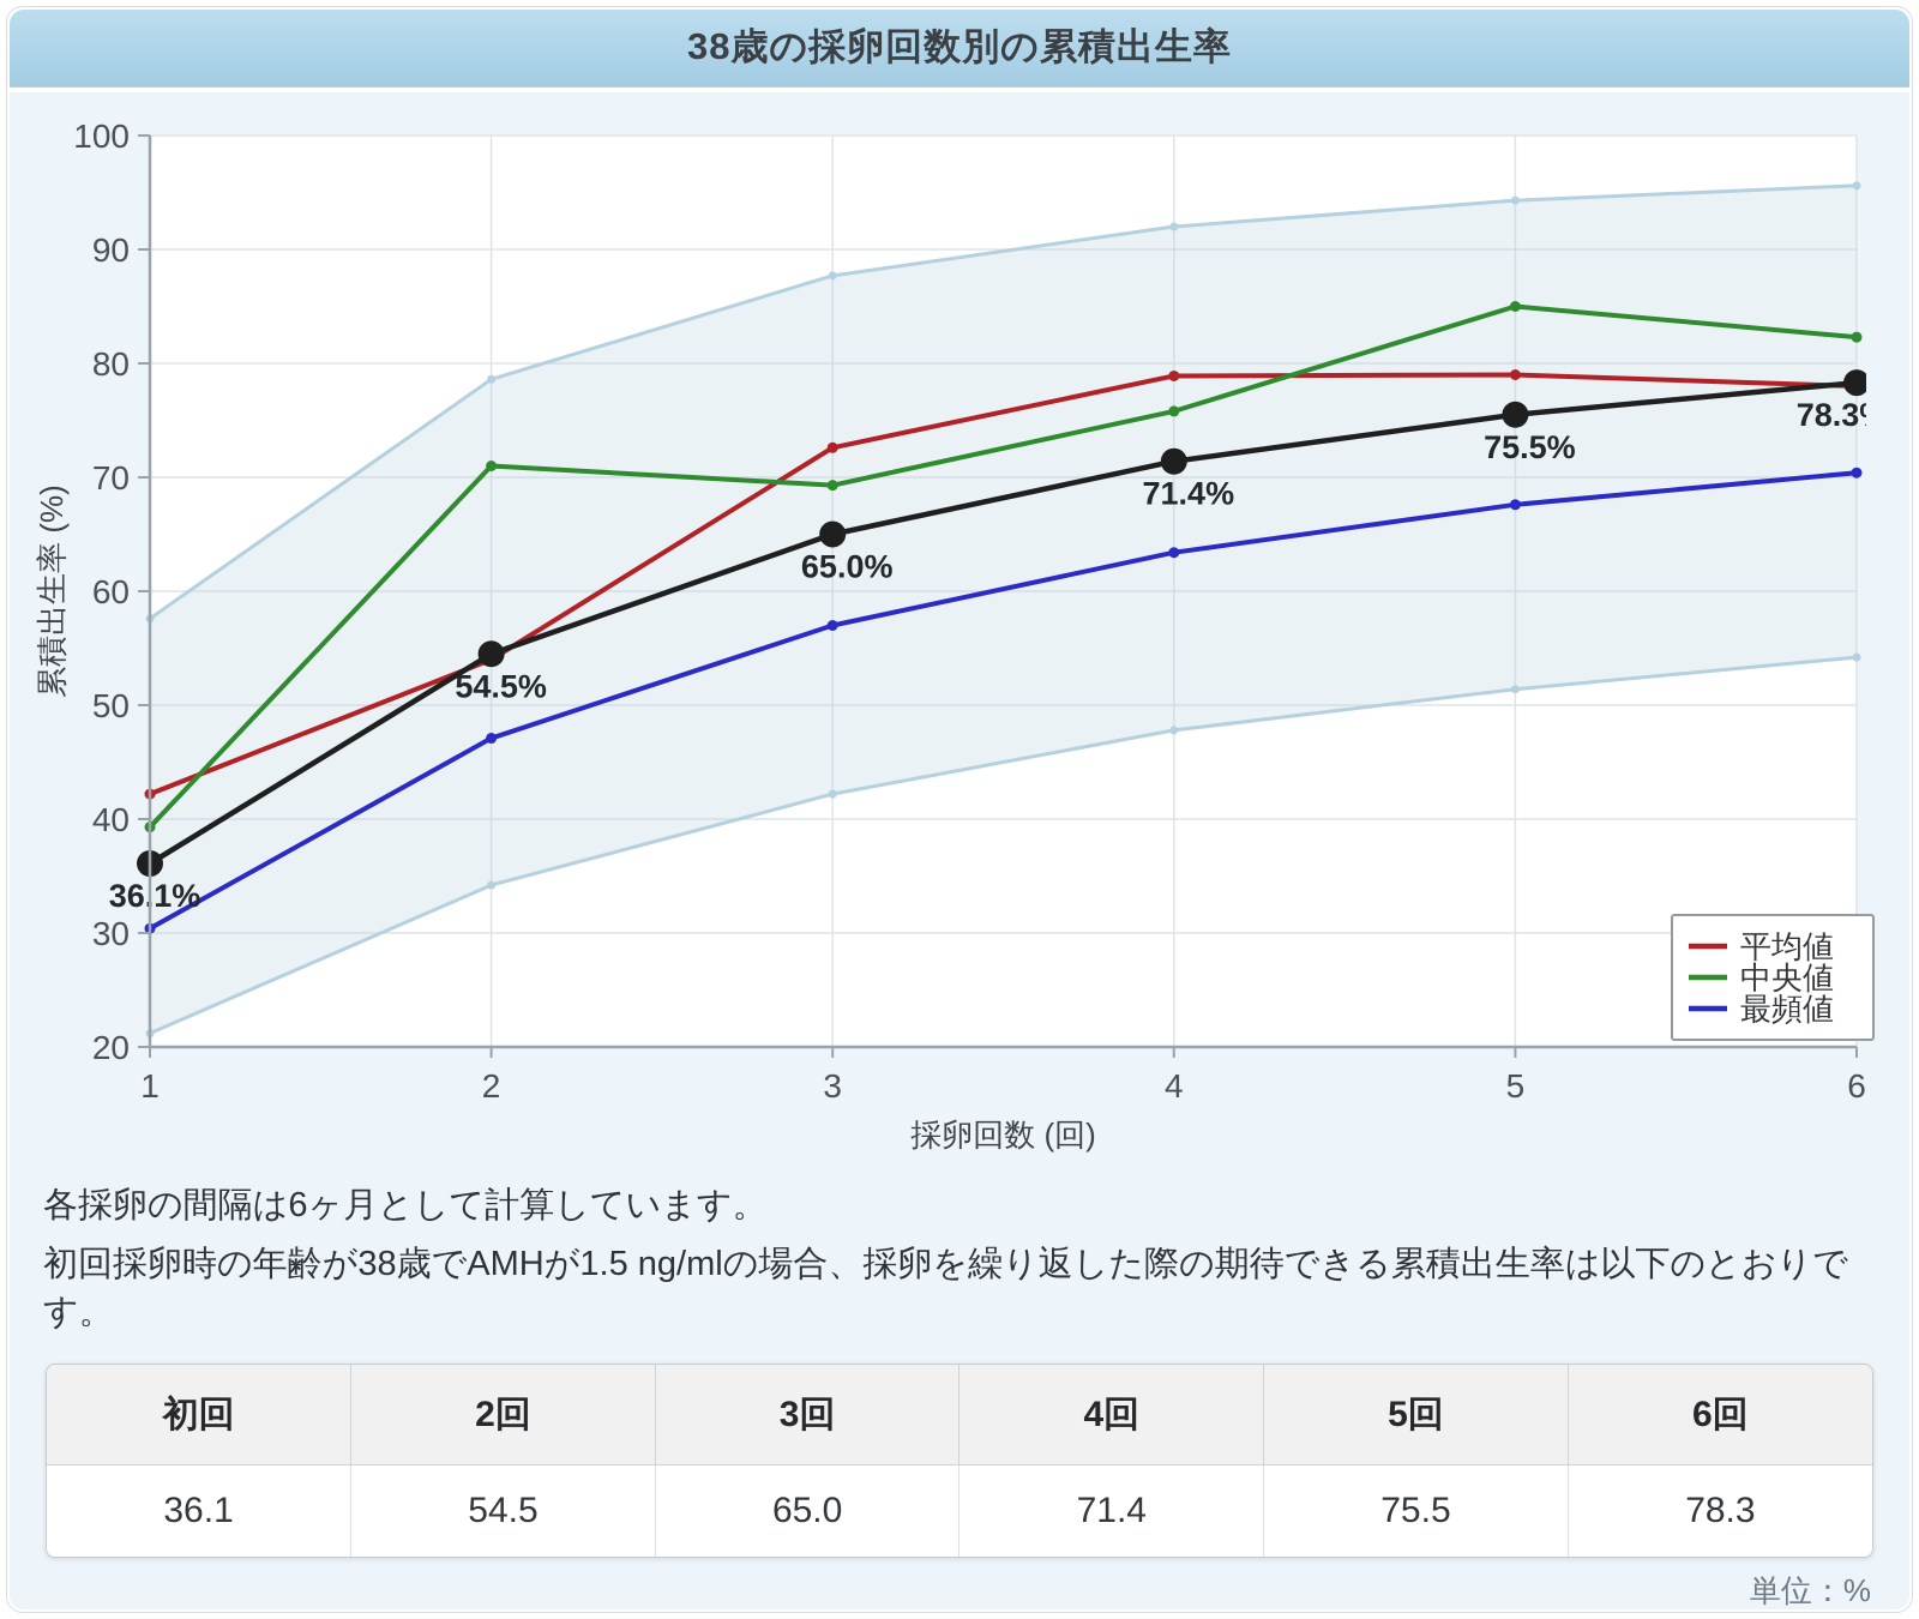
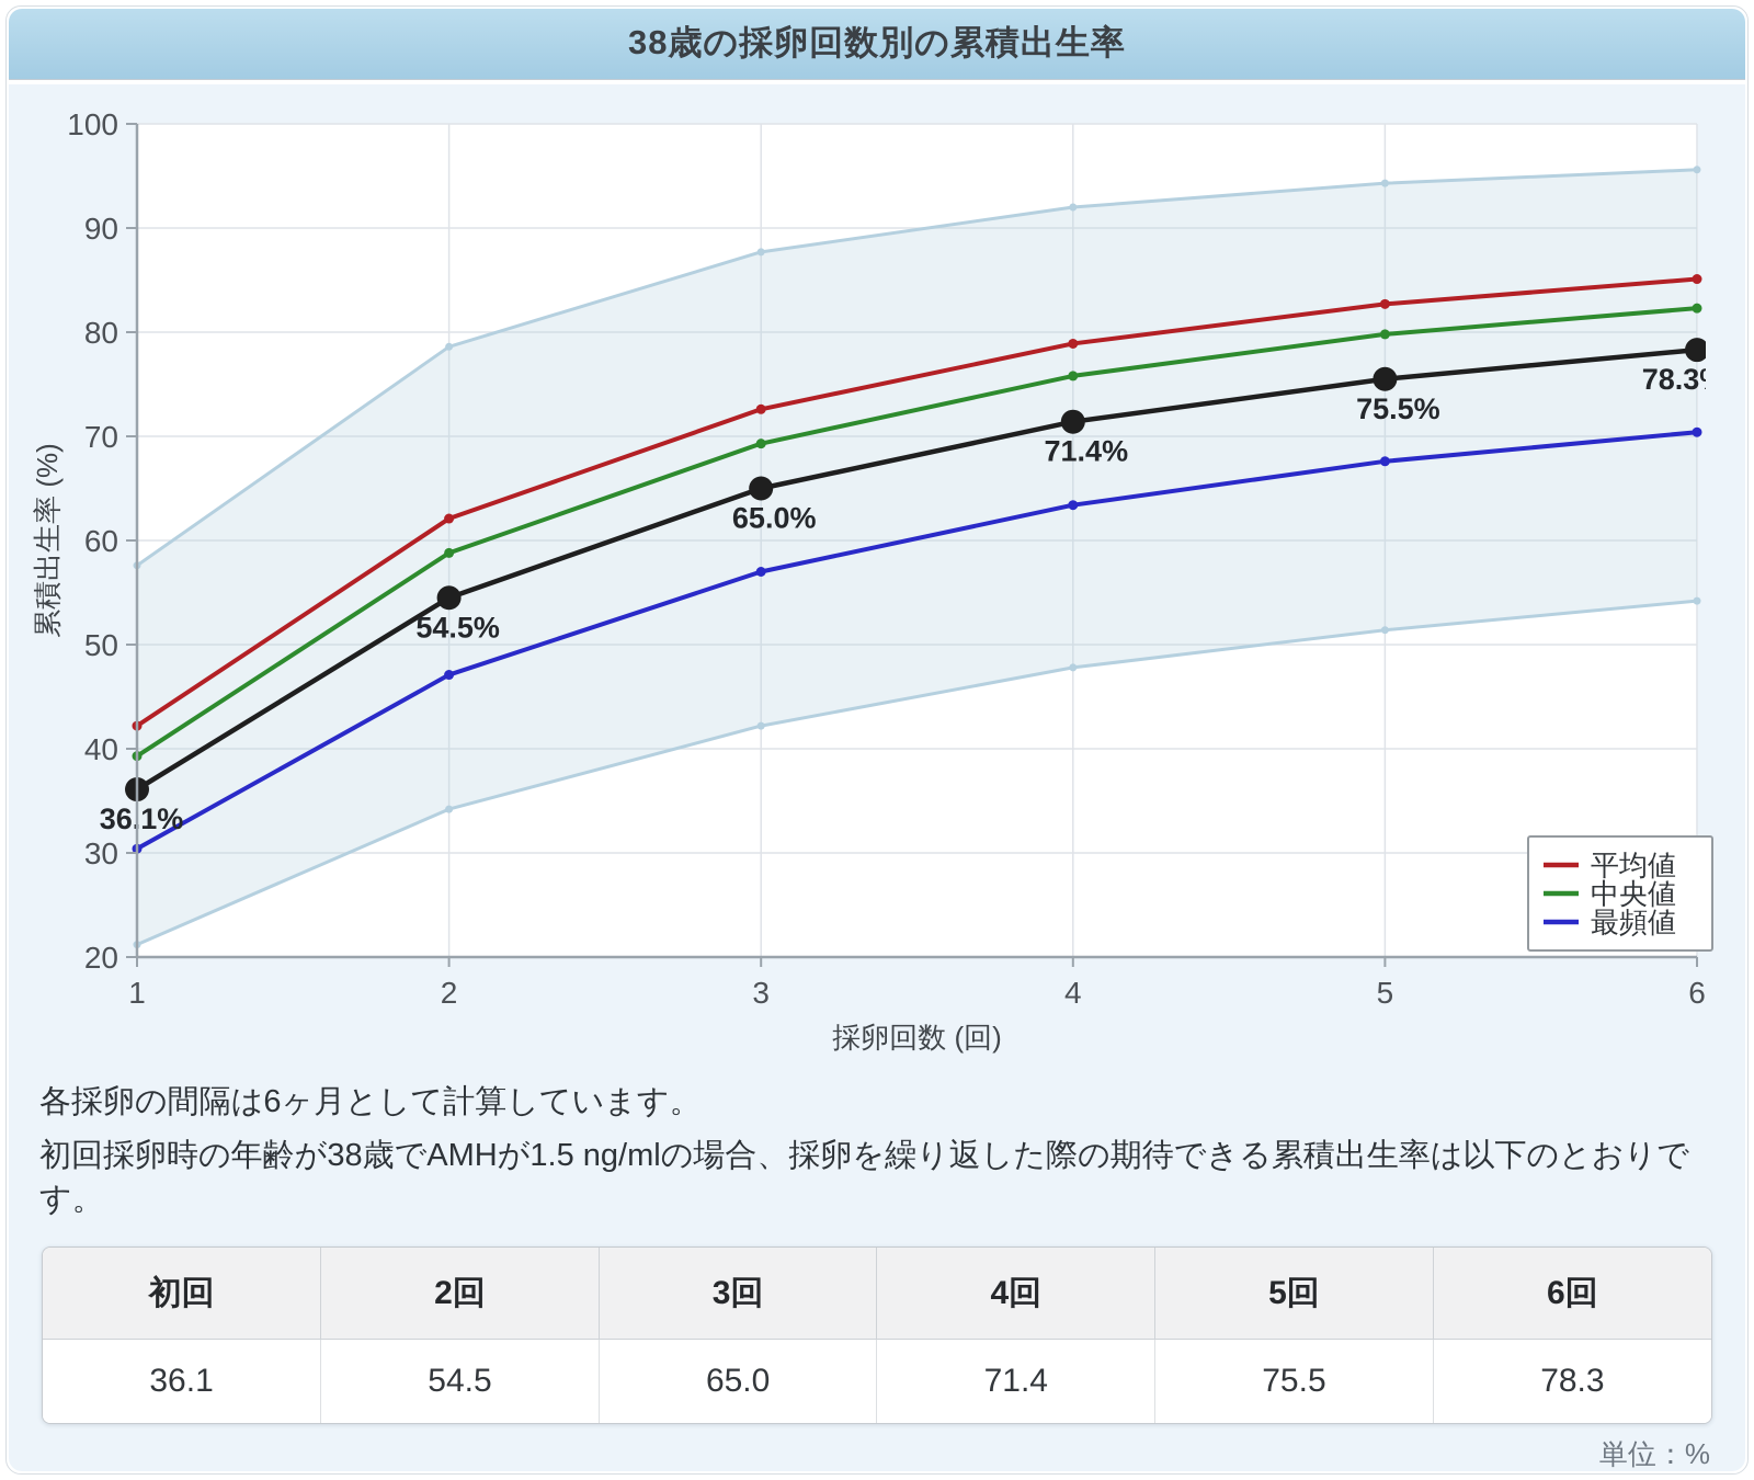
平均値/2: 54 -> 62
中央値/2: 71 -> 59
平均値/5: 79 -> 83
中央値/5: 85 -> 80
平均値/6: 78 -> 85
